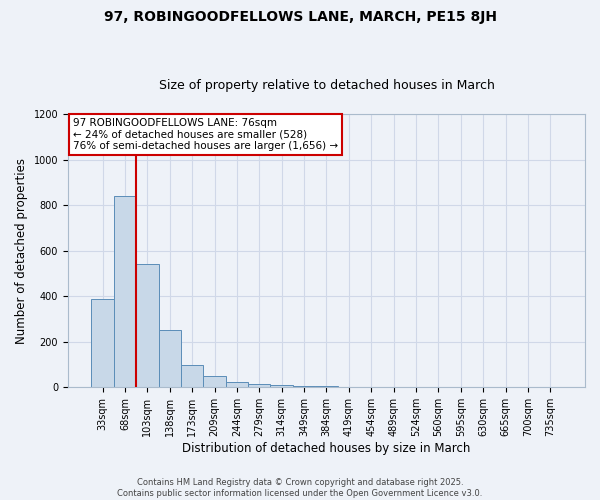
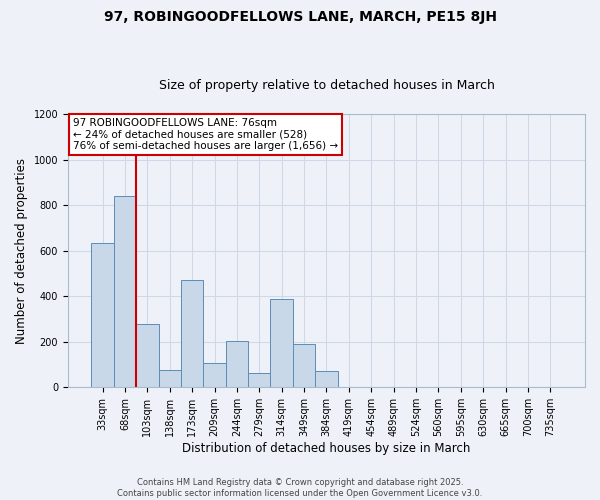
33sqm: 390 -> 635
103sqm: 540 -> 280
138sqm: 250 -> 75
173sqm: 100 -> 470
209sqm: 50 -> 105
244sqm: 22 -> 205
279sqm: 15 -> 65
314sqm: 10 -> 390
349sqm: 5 -> 190
384sqm: 5 -> 70
